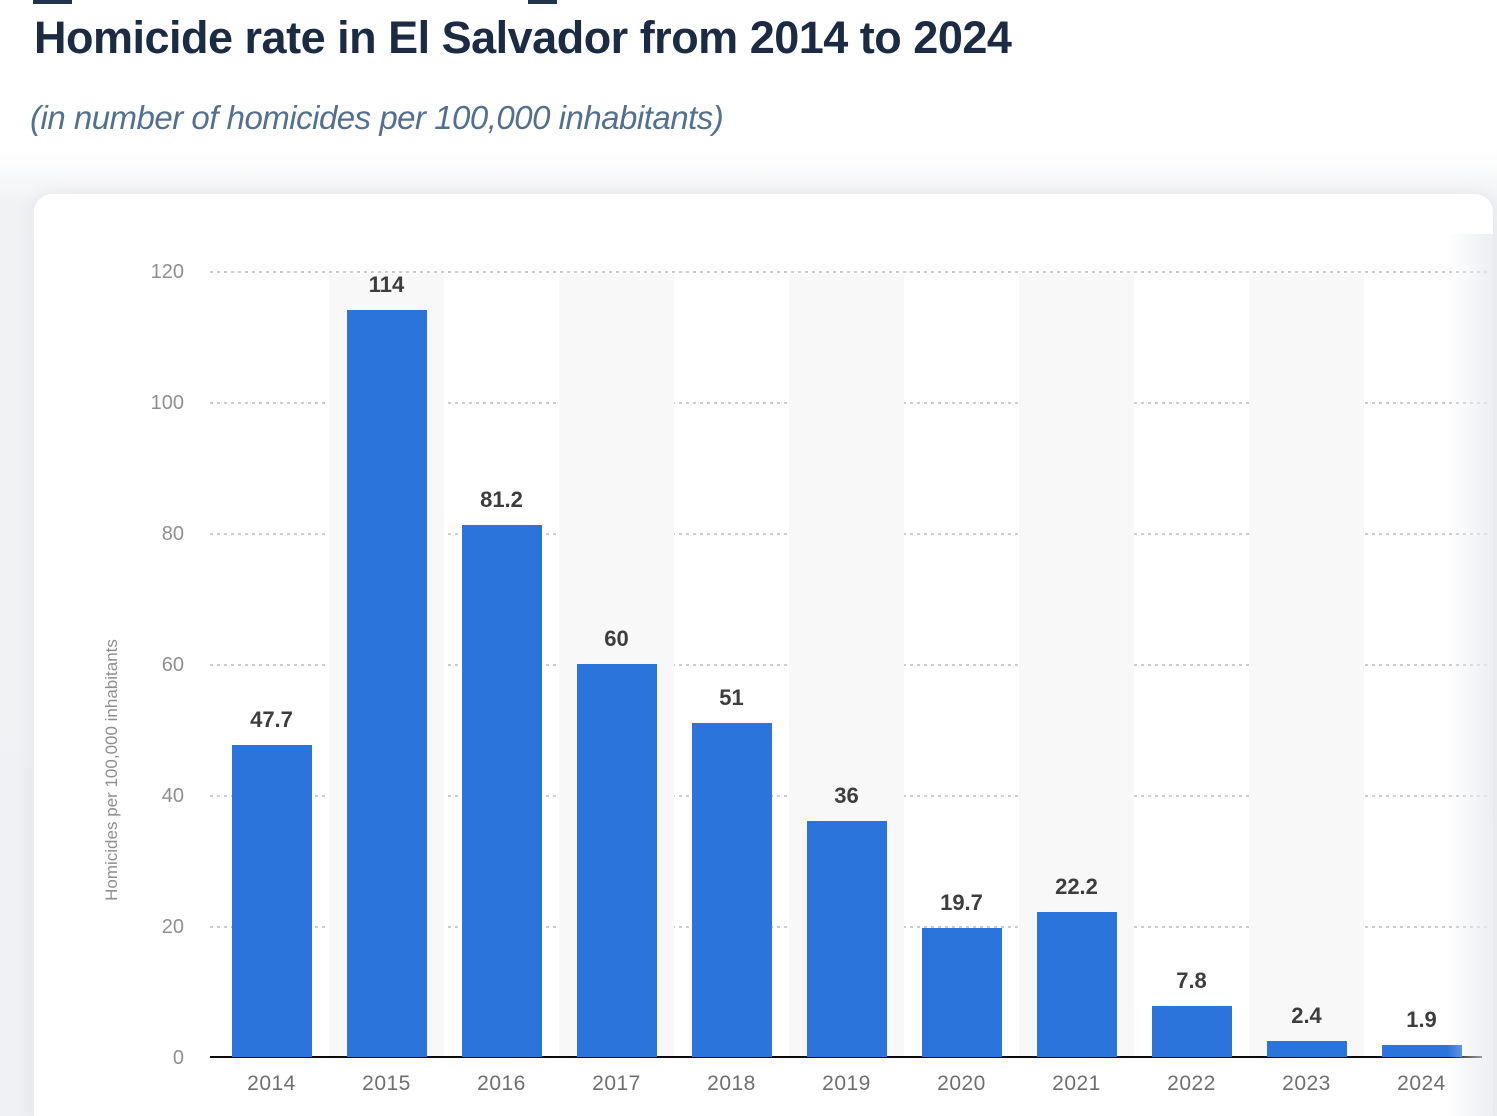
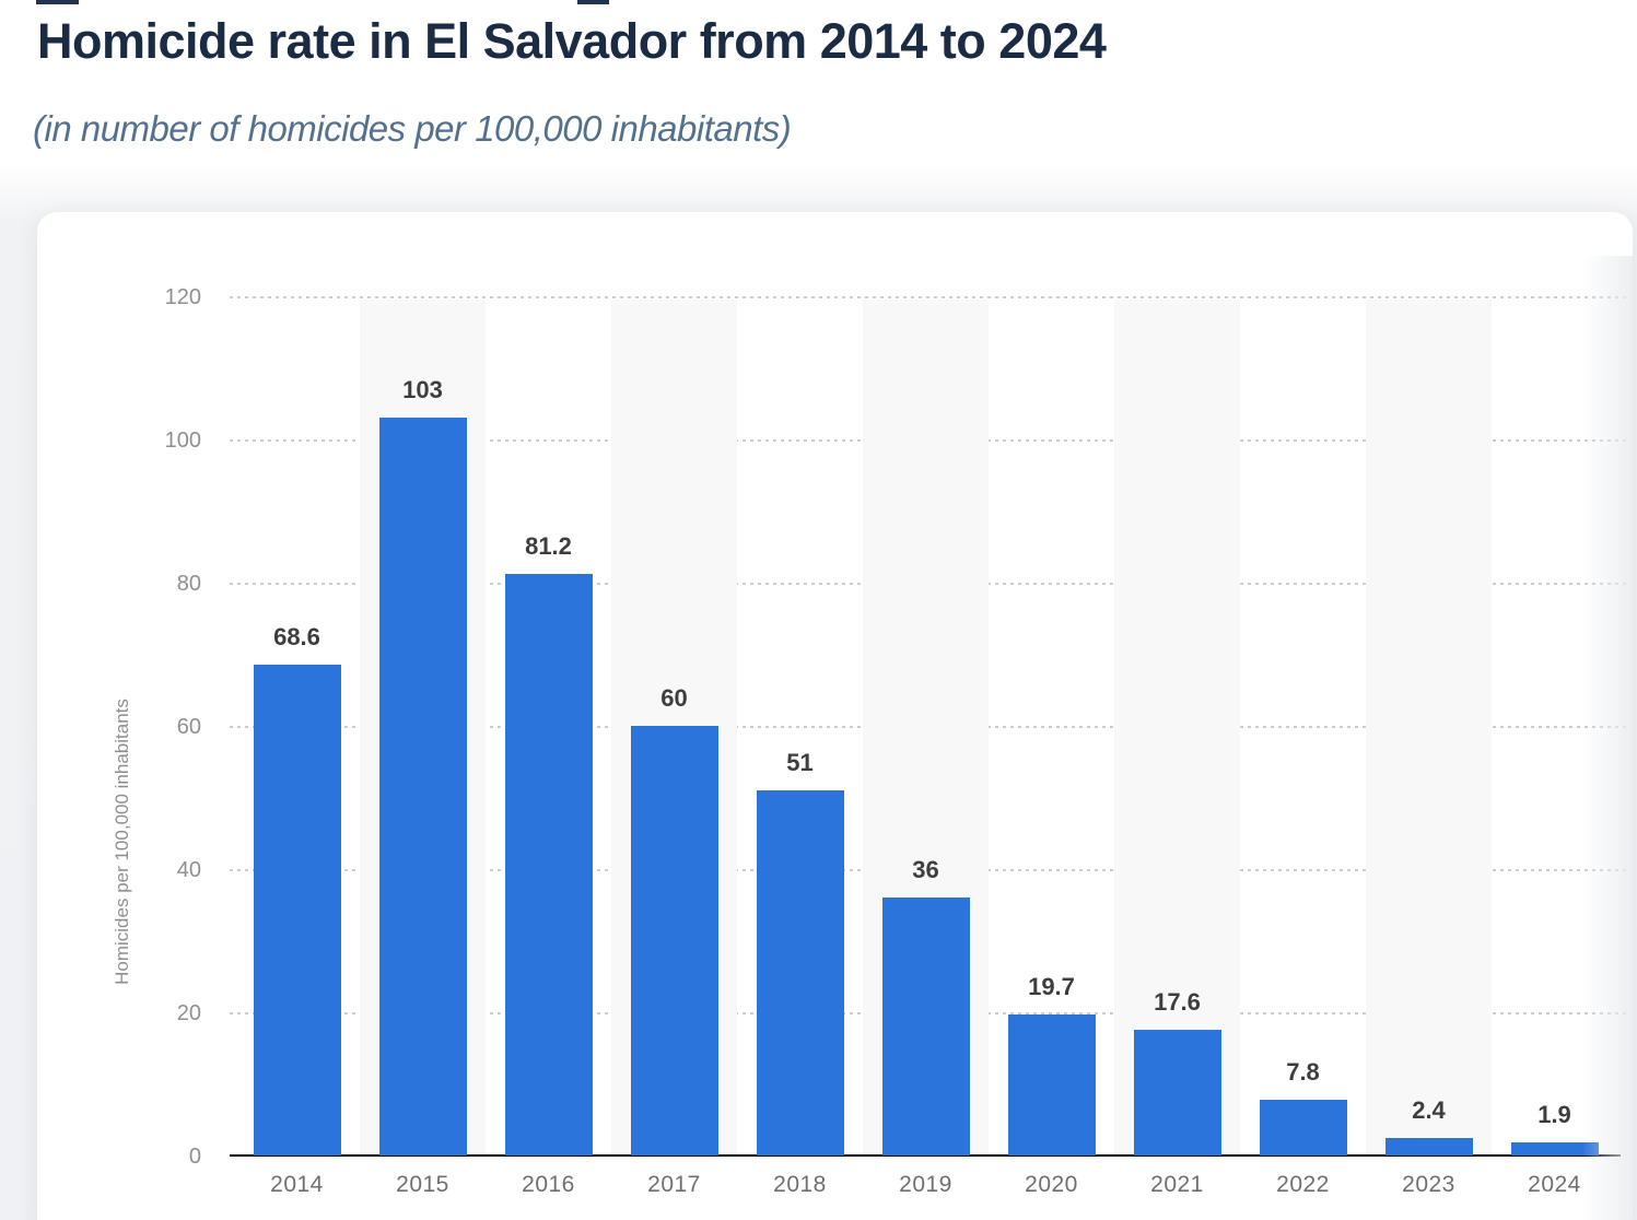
2014: 47.7 -> 68.6
2015: 114 -> 103
2021: 22.2 -> 17.6
